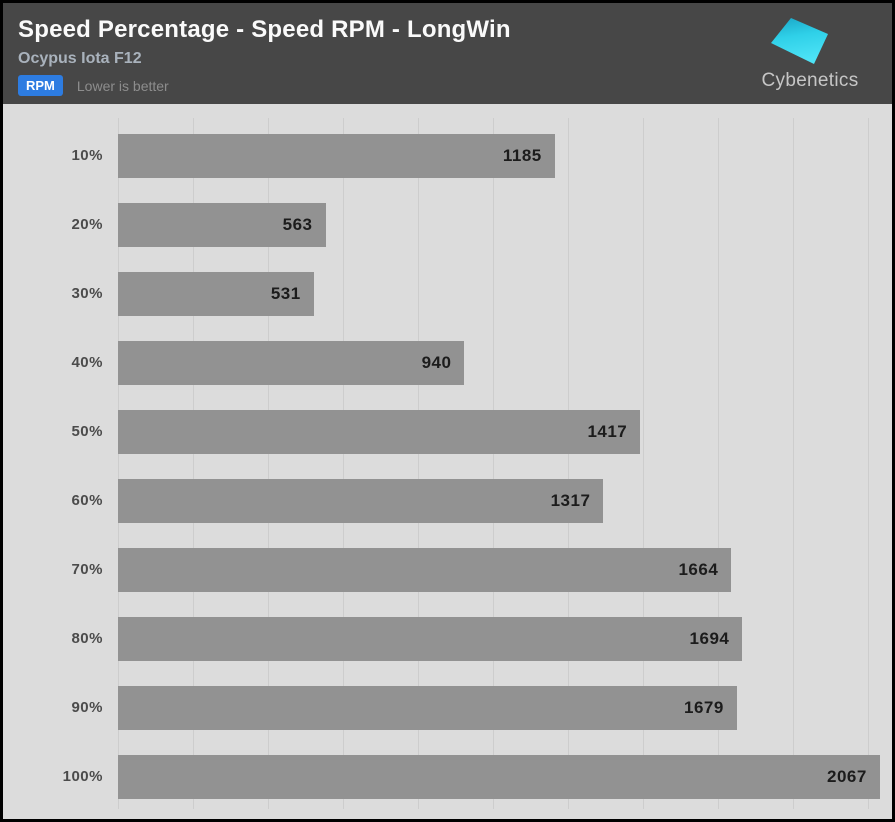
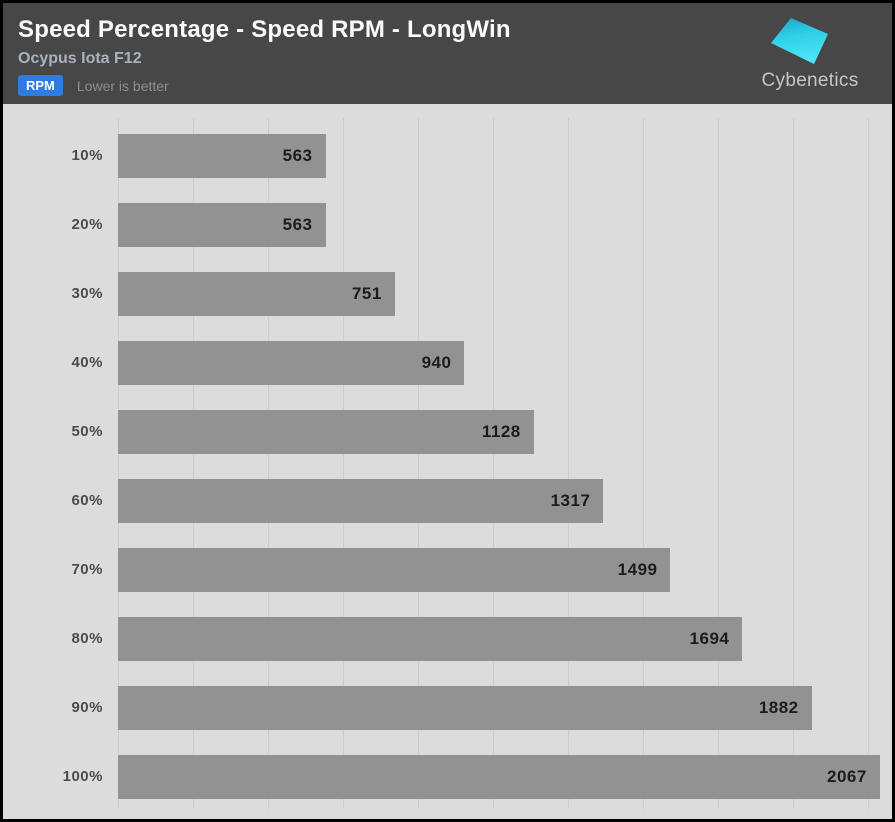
10%: 1185 -> 563
30%: 531 -> 751
50%: 1417 -> 1128
70%: 1664 -> 1499
90%: 1679 -> 1882
